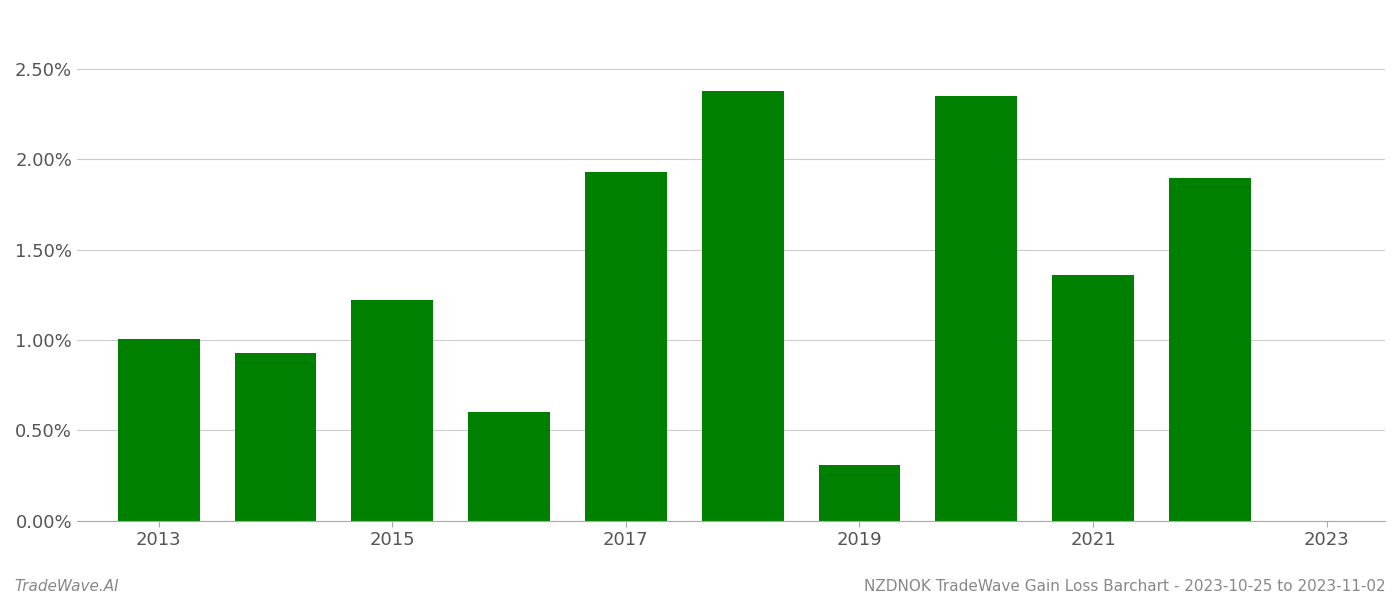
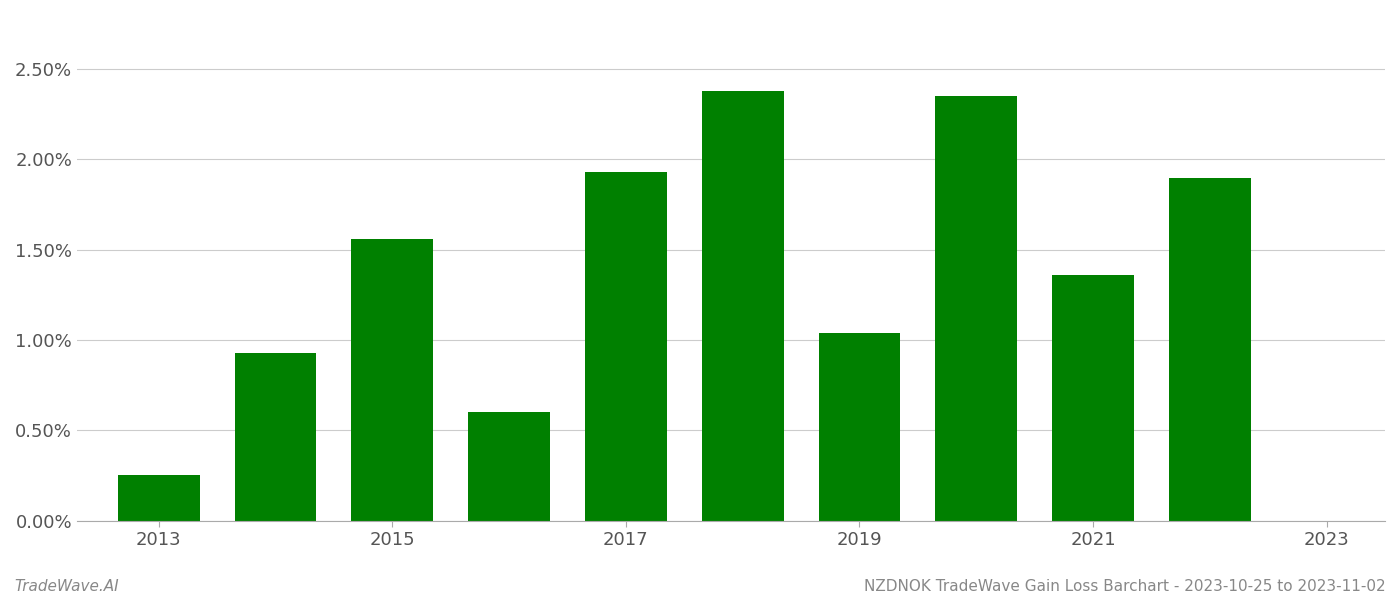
2013: 1.00% -> 0.25%
2015: 1.22% -> 1.56%
2019: 0.31% -> 1.04%
